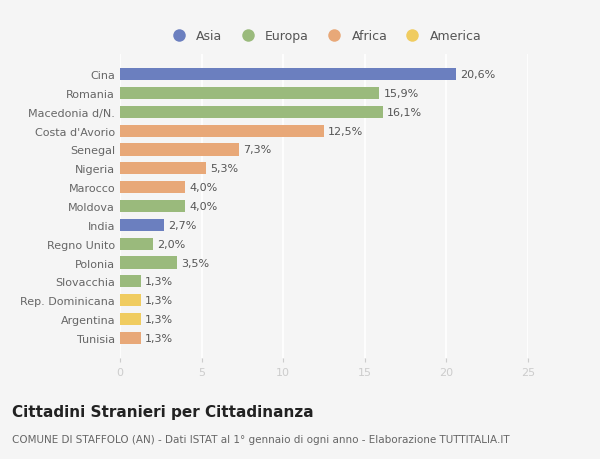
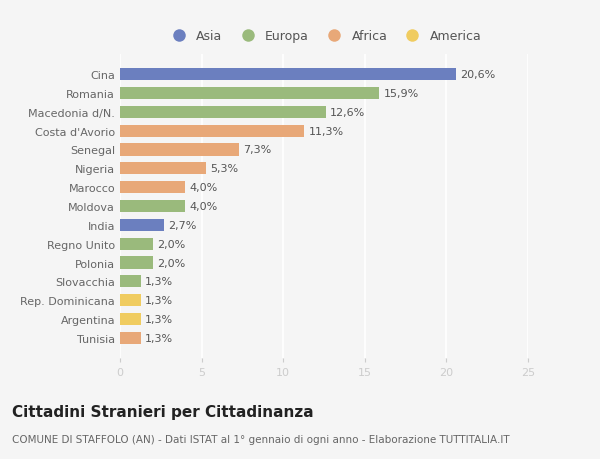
Macedonia d/N.: 16,1% -> 12,6%
Costa d'Avorio: 12,5% -> 11,3%
Polonia: 3,5% -> 2,0%
